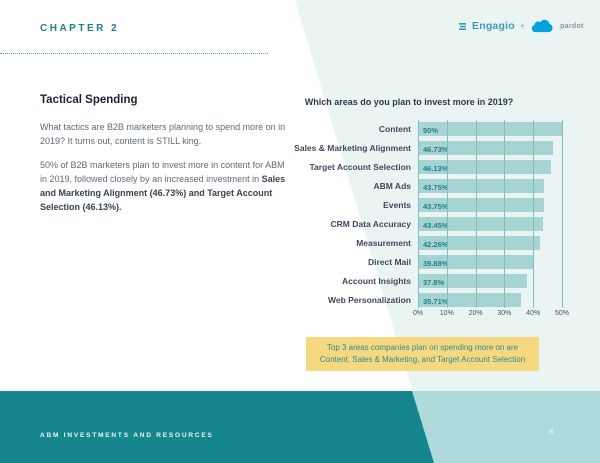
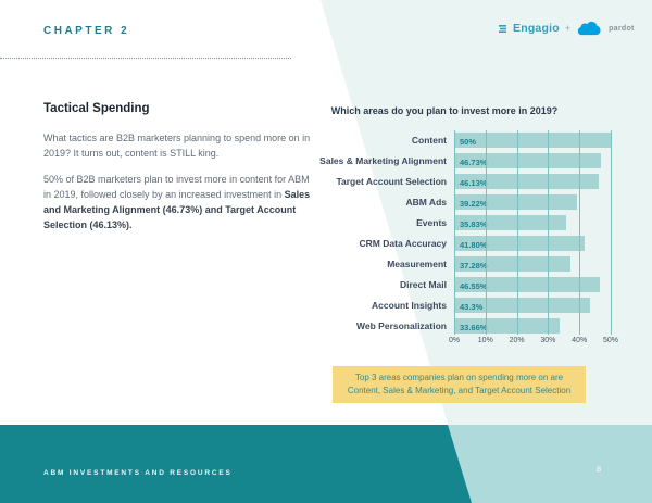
ABM Ads: 43.75% -> 39.22%
Events: 43.75% -> 35.83%
CRM Data Accuracy: 43.45% -> 41.80%
Measurement: 42.26% -> 37.28%
Direct Mail: 39.88% -> 46.55%
Account Insights: 37.8% -> 43.3%
Web Personalization: 35.71% -> 33.66%
